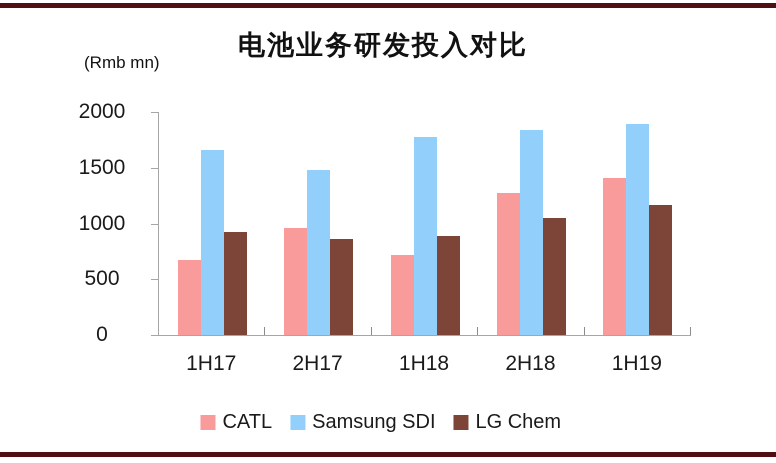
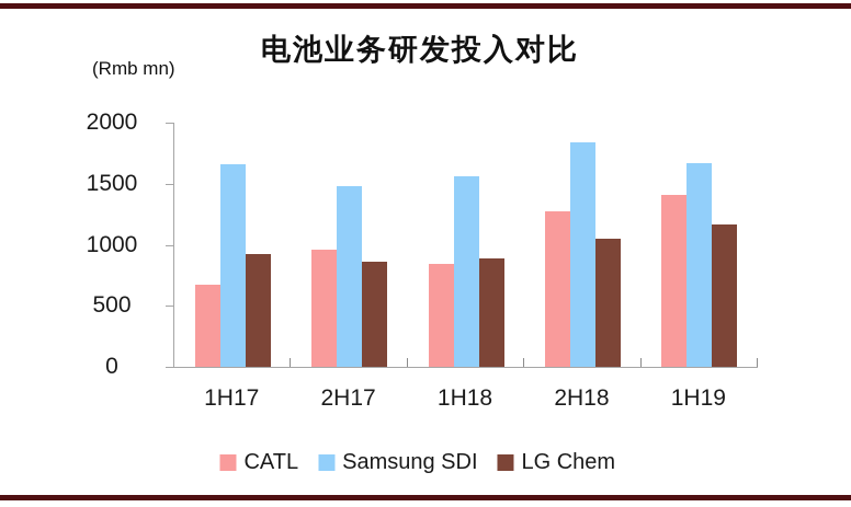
CATL/1H18: 720 -> 840
Samsung SDI/1H18: 1780 -> 1560
Samsung SDI/1H19: 1890 -> 1670
